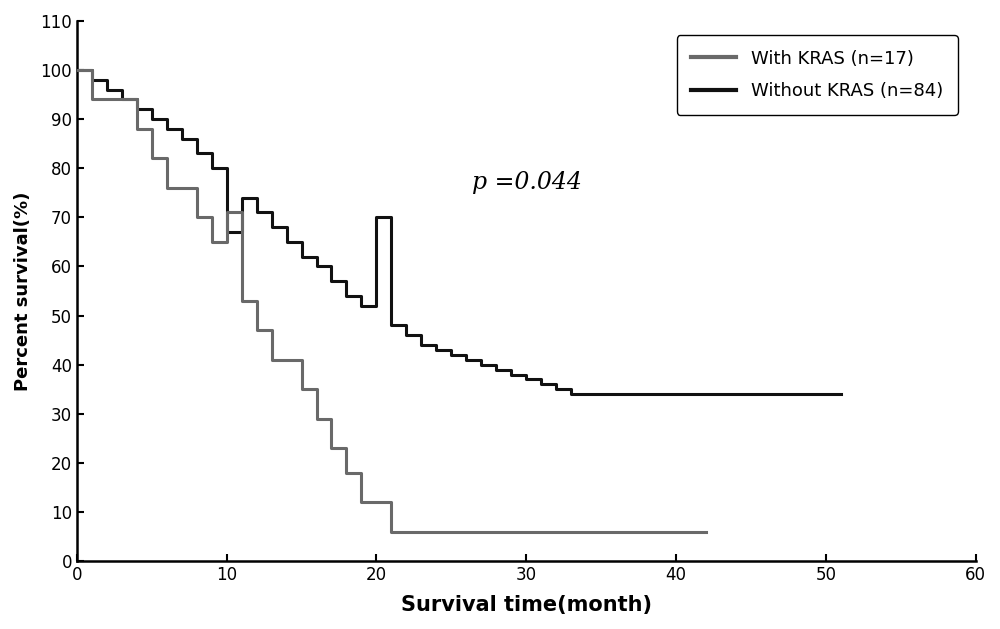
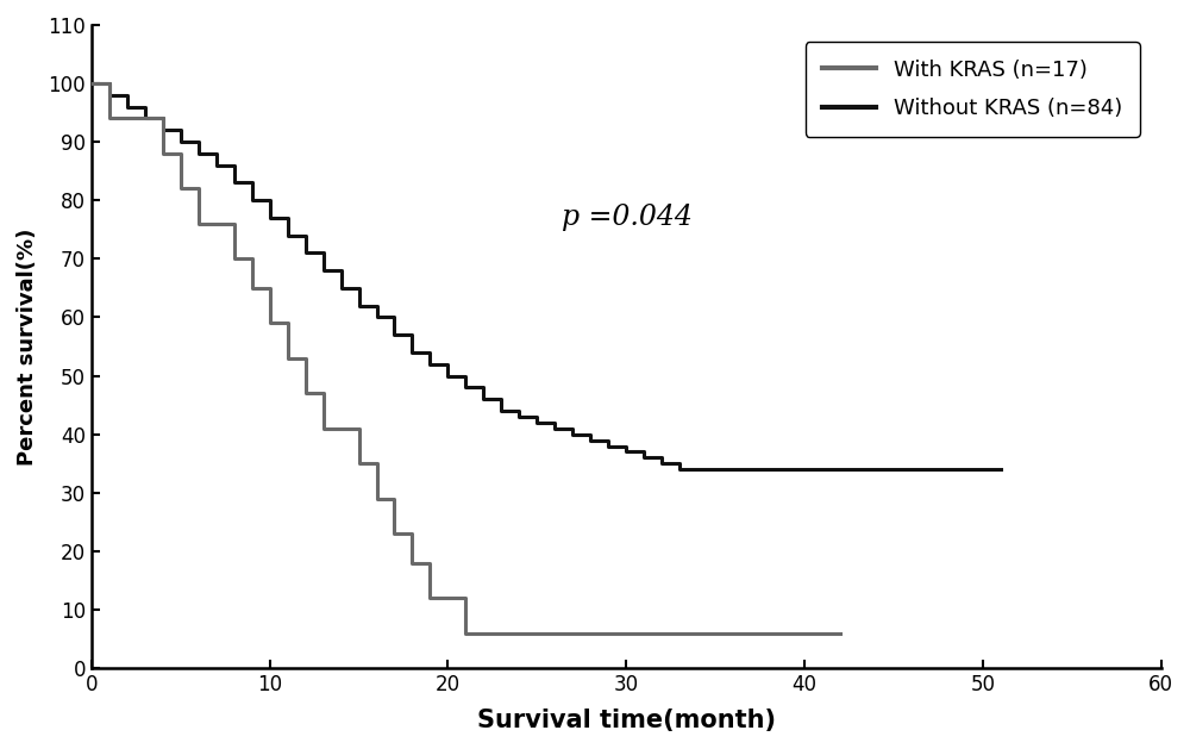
With KRAS (n=17)/10: 71 -> 59
Without KRAS (n=84)/10: 67 -> 77
Without KRAS (n=84)/20: 70 -> 50
